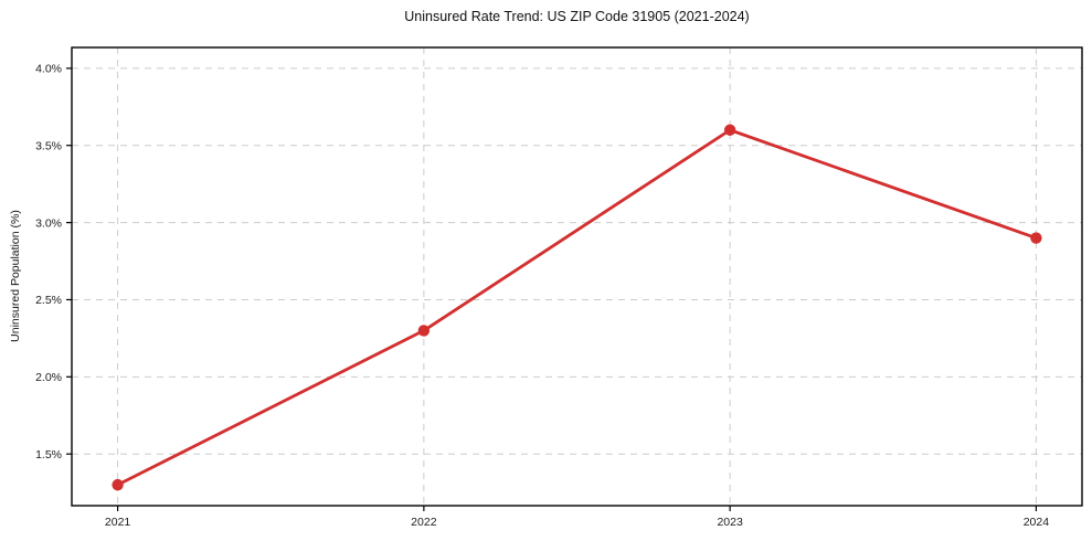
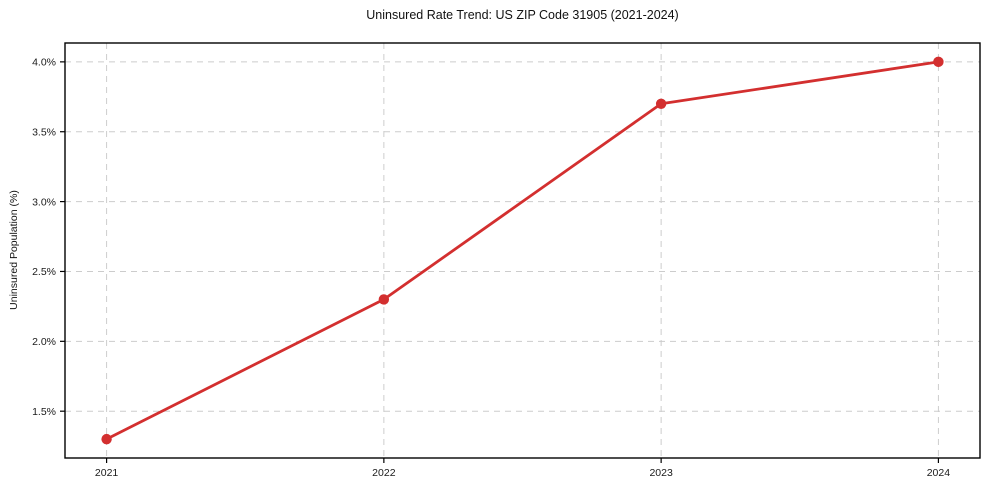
2023: 3.6% -> 3.7%
2024: 2.9% -> 4.0%
